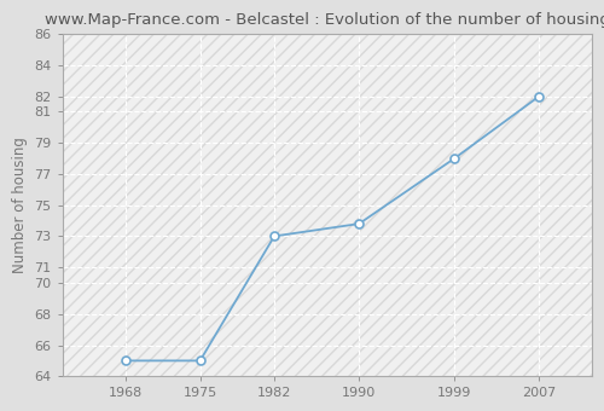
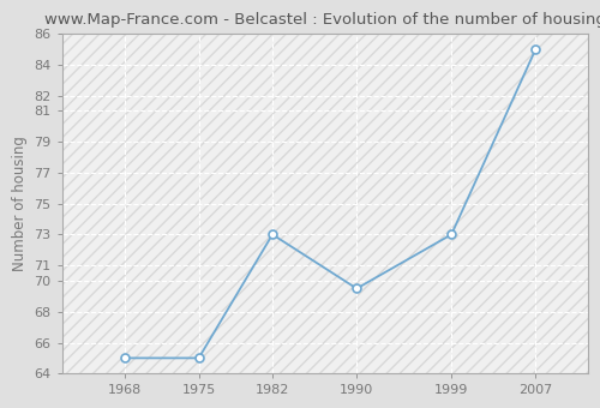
1990: 73.8 -> 69.5
1999: 78.0 -> 73.0
2007: 82.0 -> 85.0
